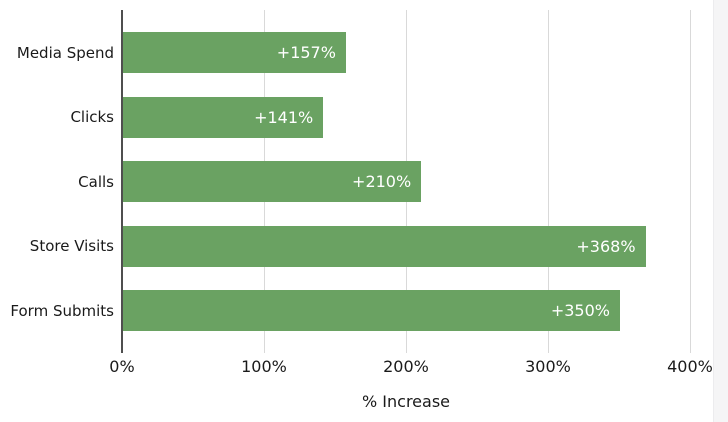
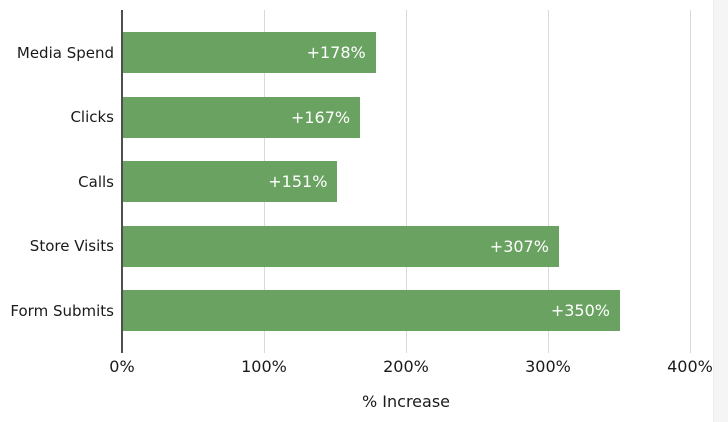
Media Spend: +157% -> +178%
Clicks: +141% -> +167%
Calls: +210% -> +151%
Store Visits: +368% -> +307%
